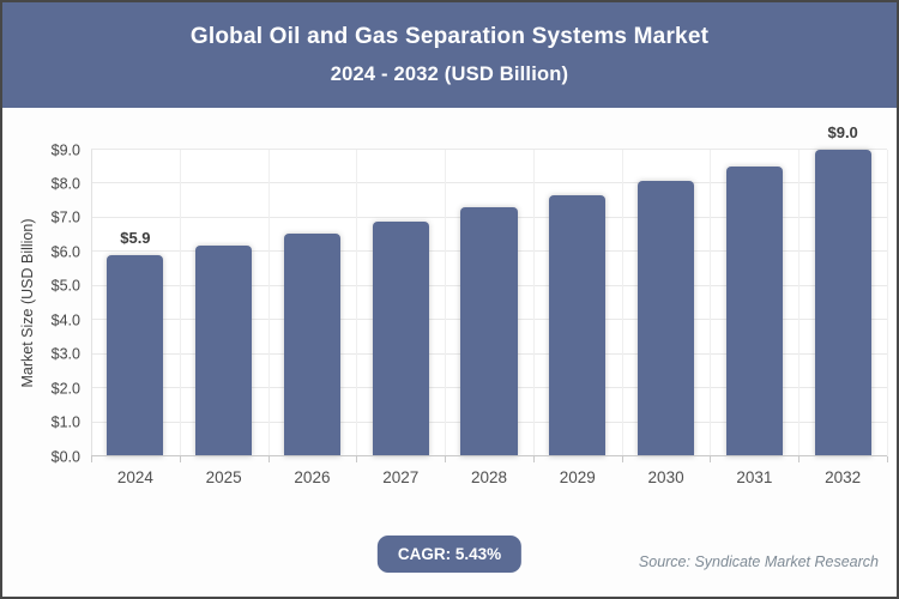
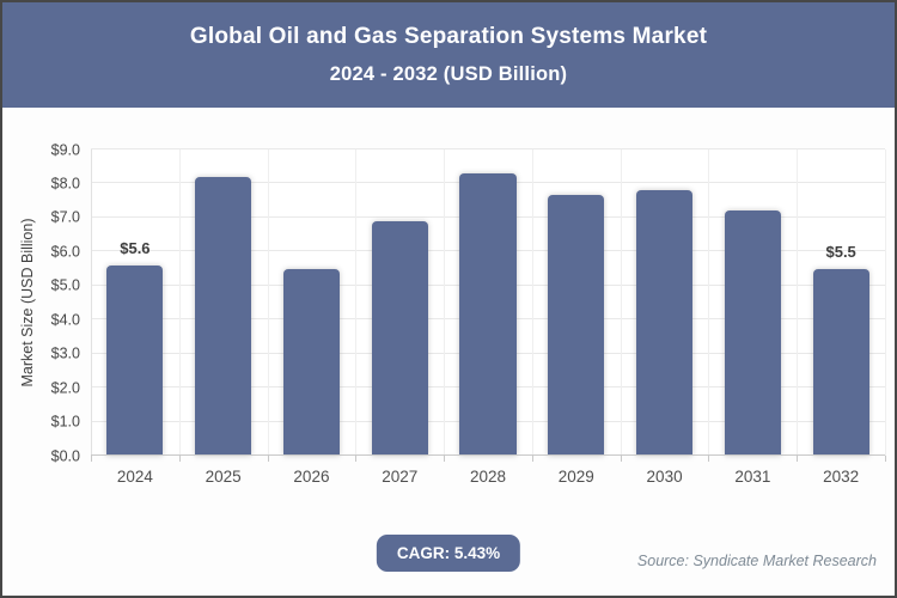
2024: $5.9 -> $5.6
2025: $6.2 -> $8.2
2026: $6.5 -> $5.5
2028: $7.3 -> $8.3
2030: $8.1 -> $7.8
2031: $8.5 -> $7.2
2032: $9.0 -> $5.5
